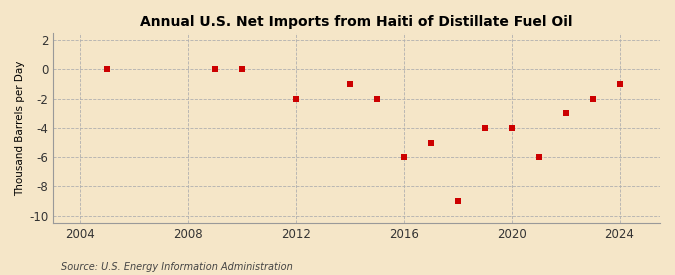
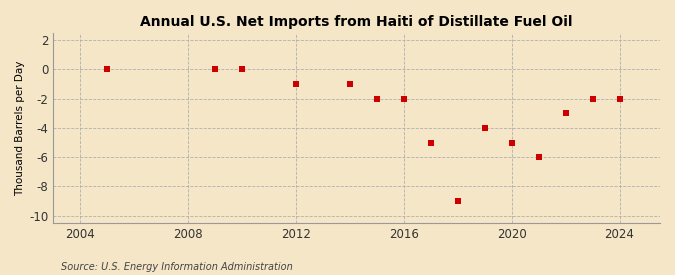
2012: -2 -> -1
2016: -6 -> -2
2020: -4 -> -5
2024: -1 -> -2
